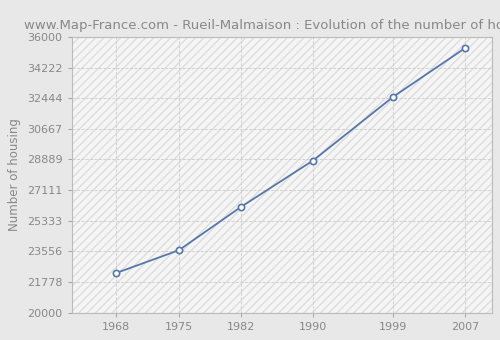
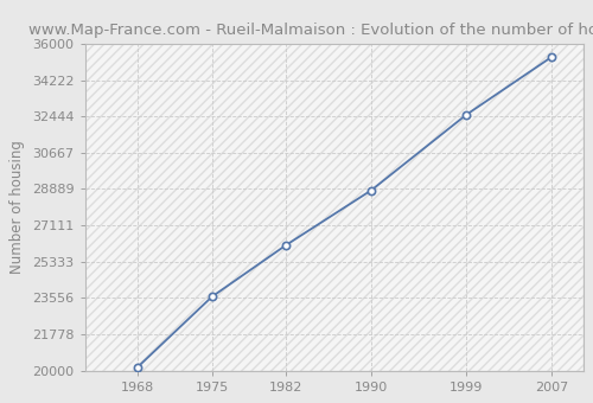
1968: 22300 -> 20200
